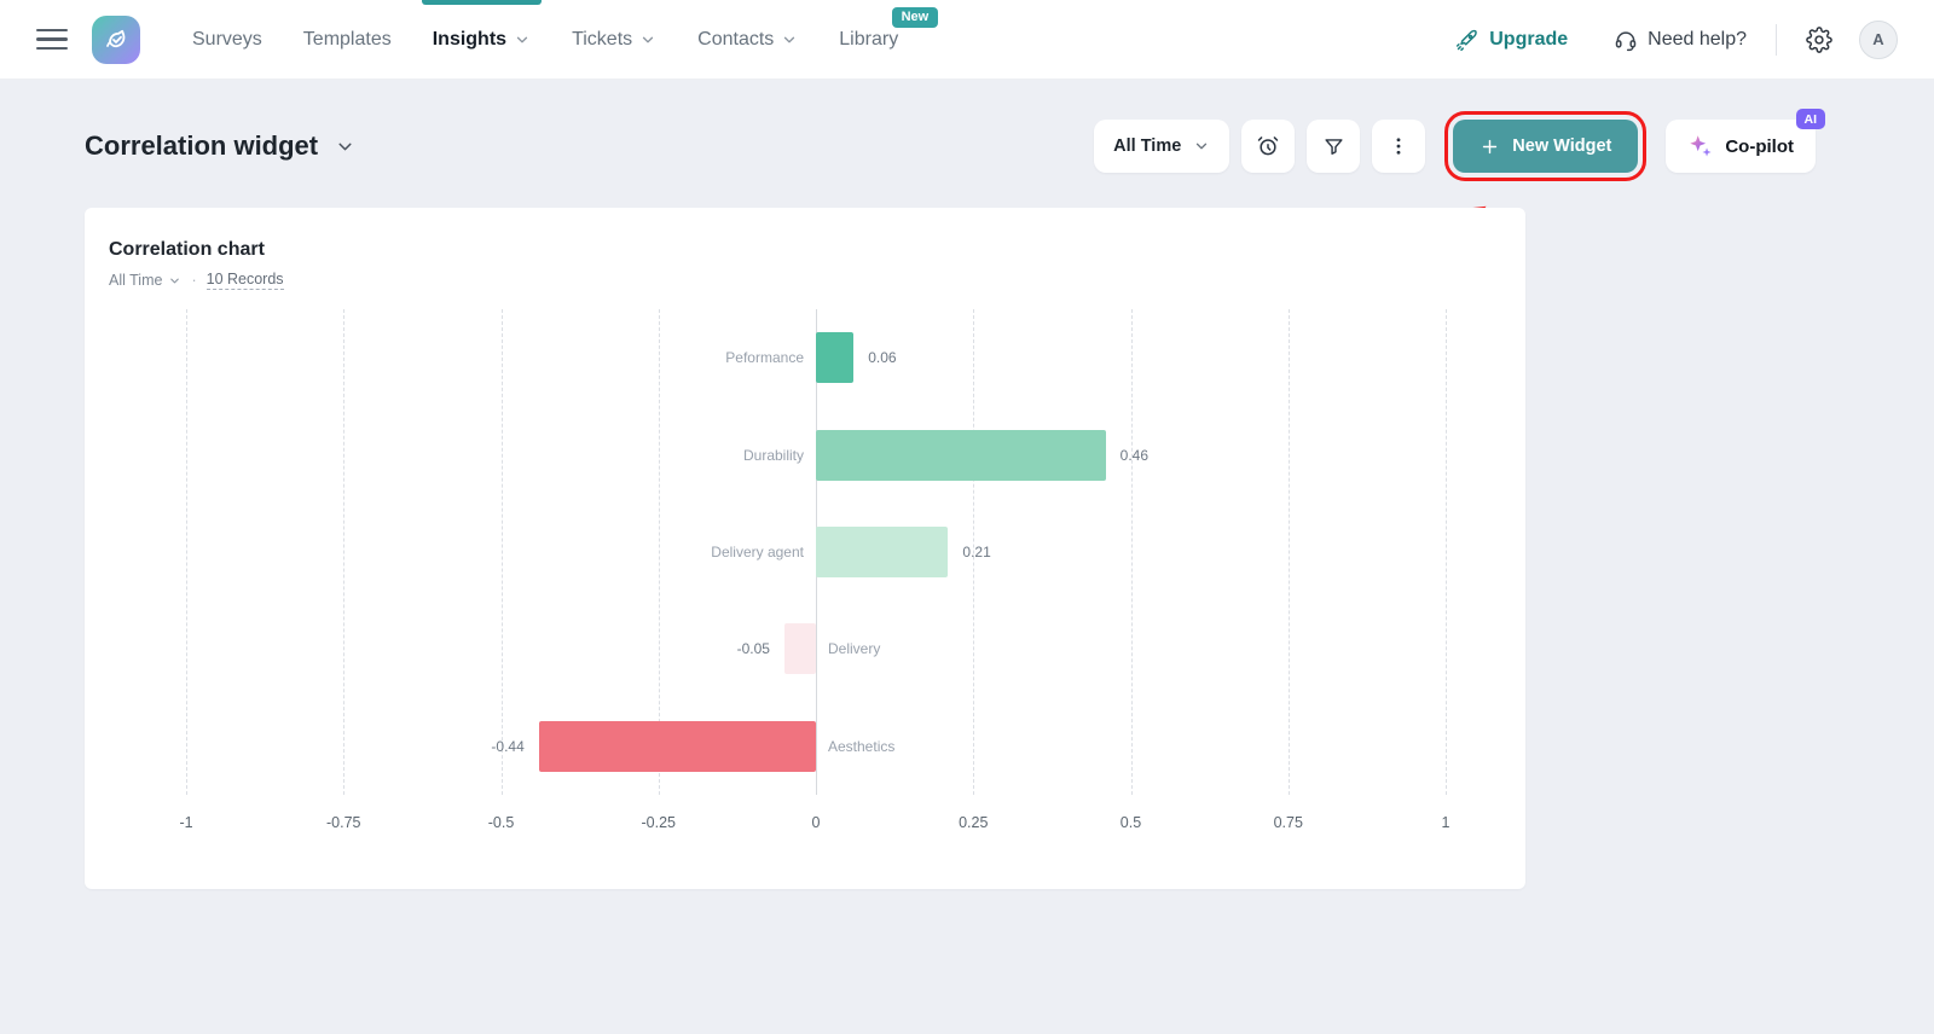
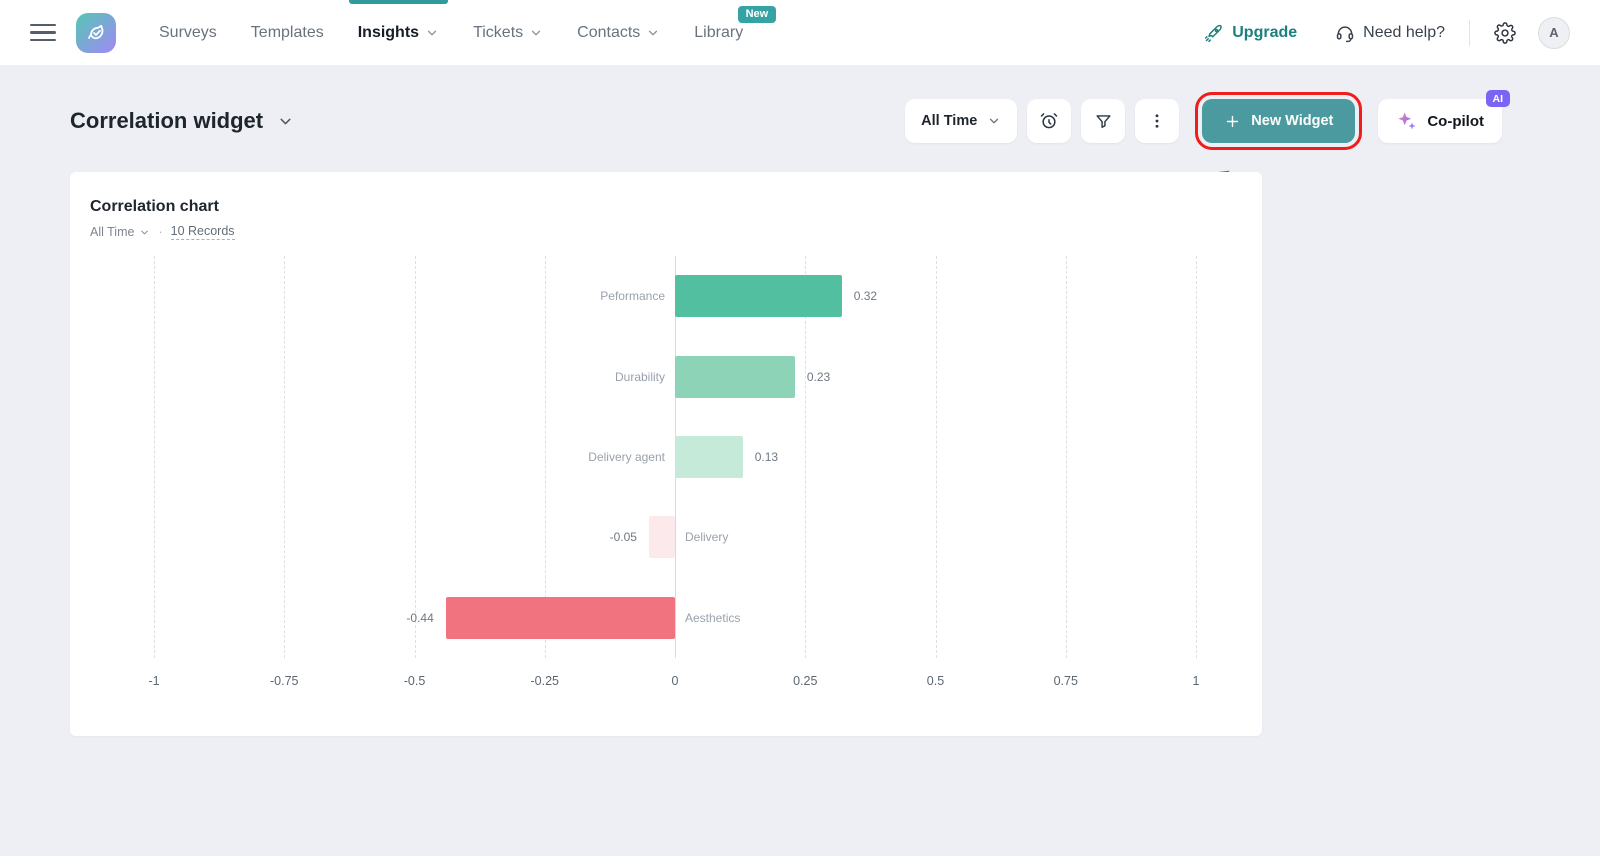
Peformance: 0.06 -> 0.32
Durability: 0.46 -> 0.23
Delivery agent: 0.21 -> 0.13
